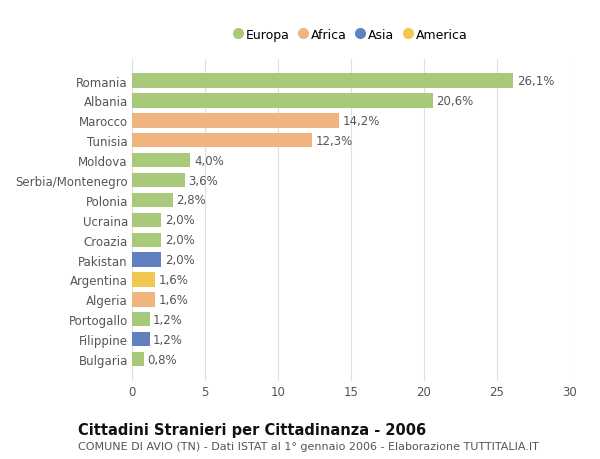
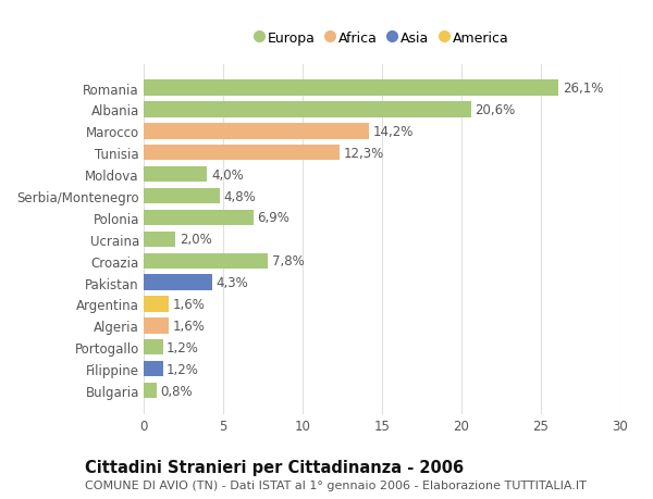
Serbia/Montenegro: 3,6% -> 4,8%
Polonia: 2,8% -> 6,9%
Croazia: 2,0% -> 7,8%
Pakistan: 2,0% -> 4,3%
